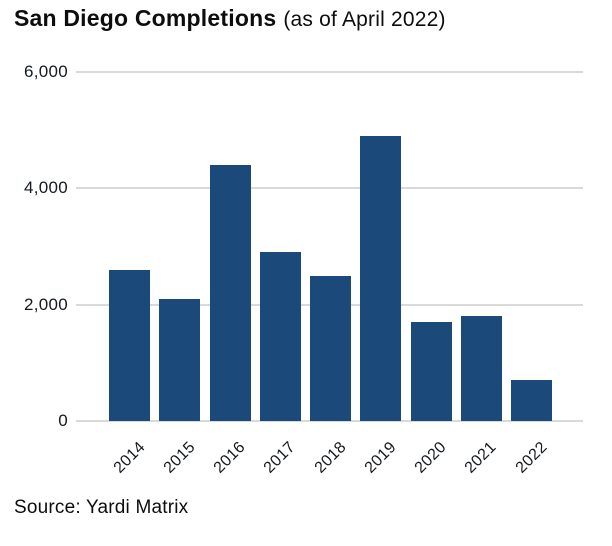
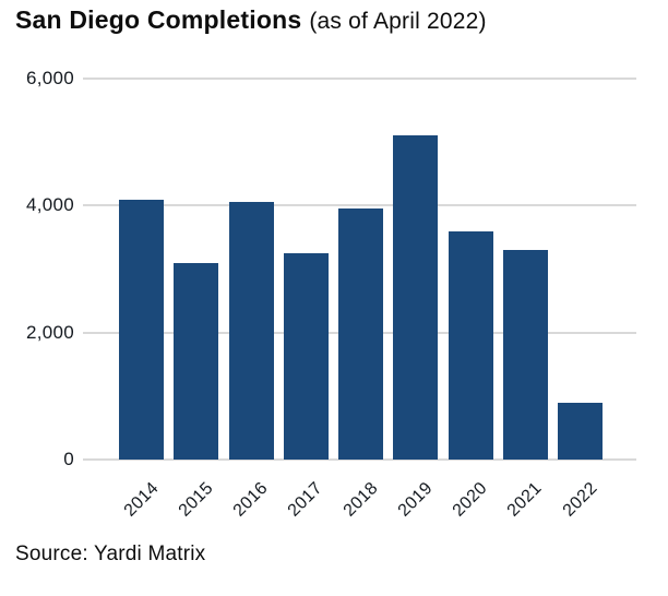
2014: 2600 -> 4100
2015: 2100 -> 3100
2016: 4400 -> 4000
2017: 2900 -> 3200
2018: 2500 -> 4000
2019: 4900 -> 5100
2020: 1700 -> 3600
2021: 1800 -> 3300
2022: 700 -> 900
